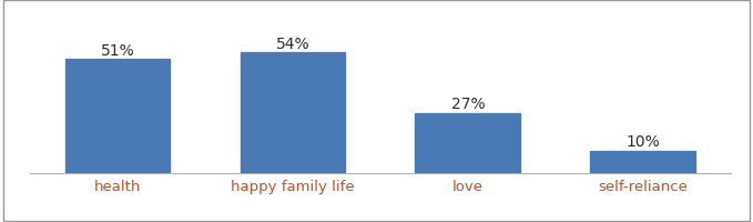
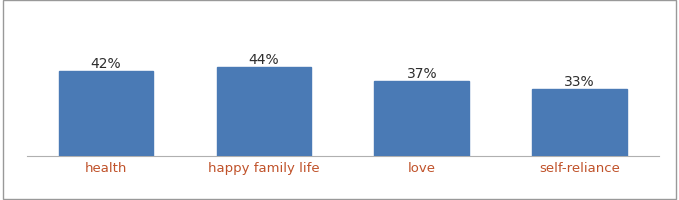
health: 51% -> 42%
happy family life: 54% -> 44%
love: 27% -> 37%
self-reliance: 10% -> 33%
